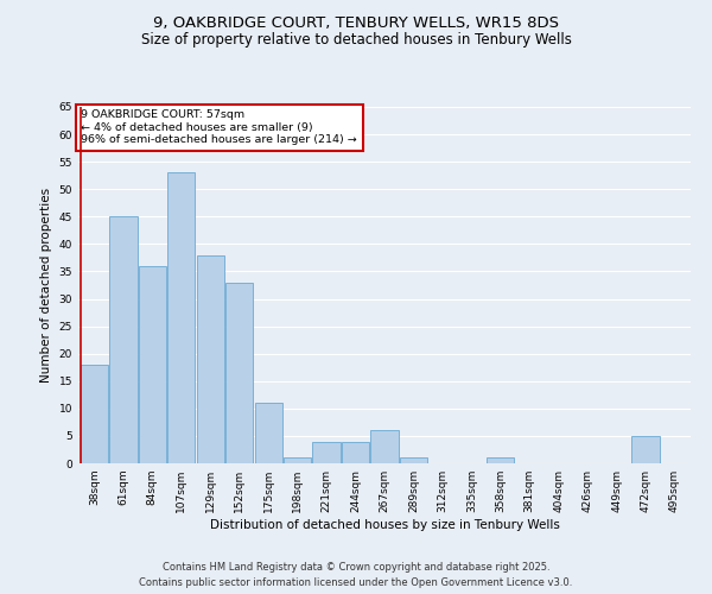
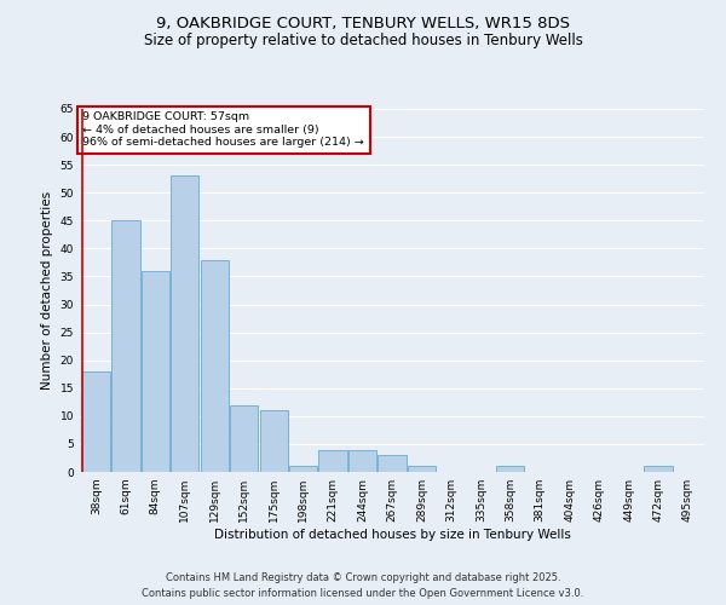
152sqm: 33 -> 12
267sqm: 6 -> 3
472sqm: 5 -> 1
